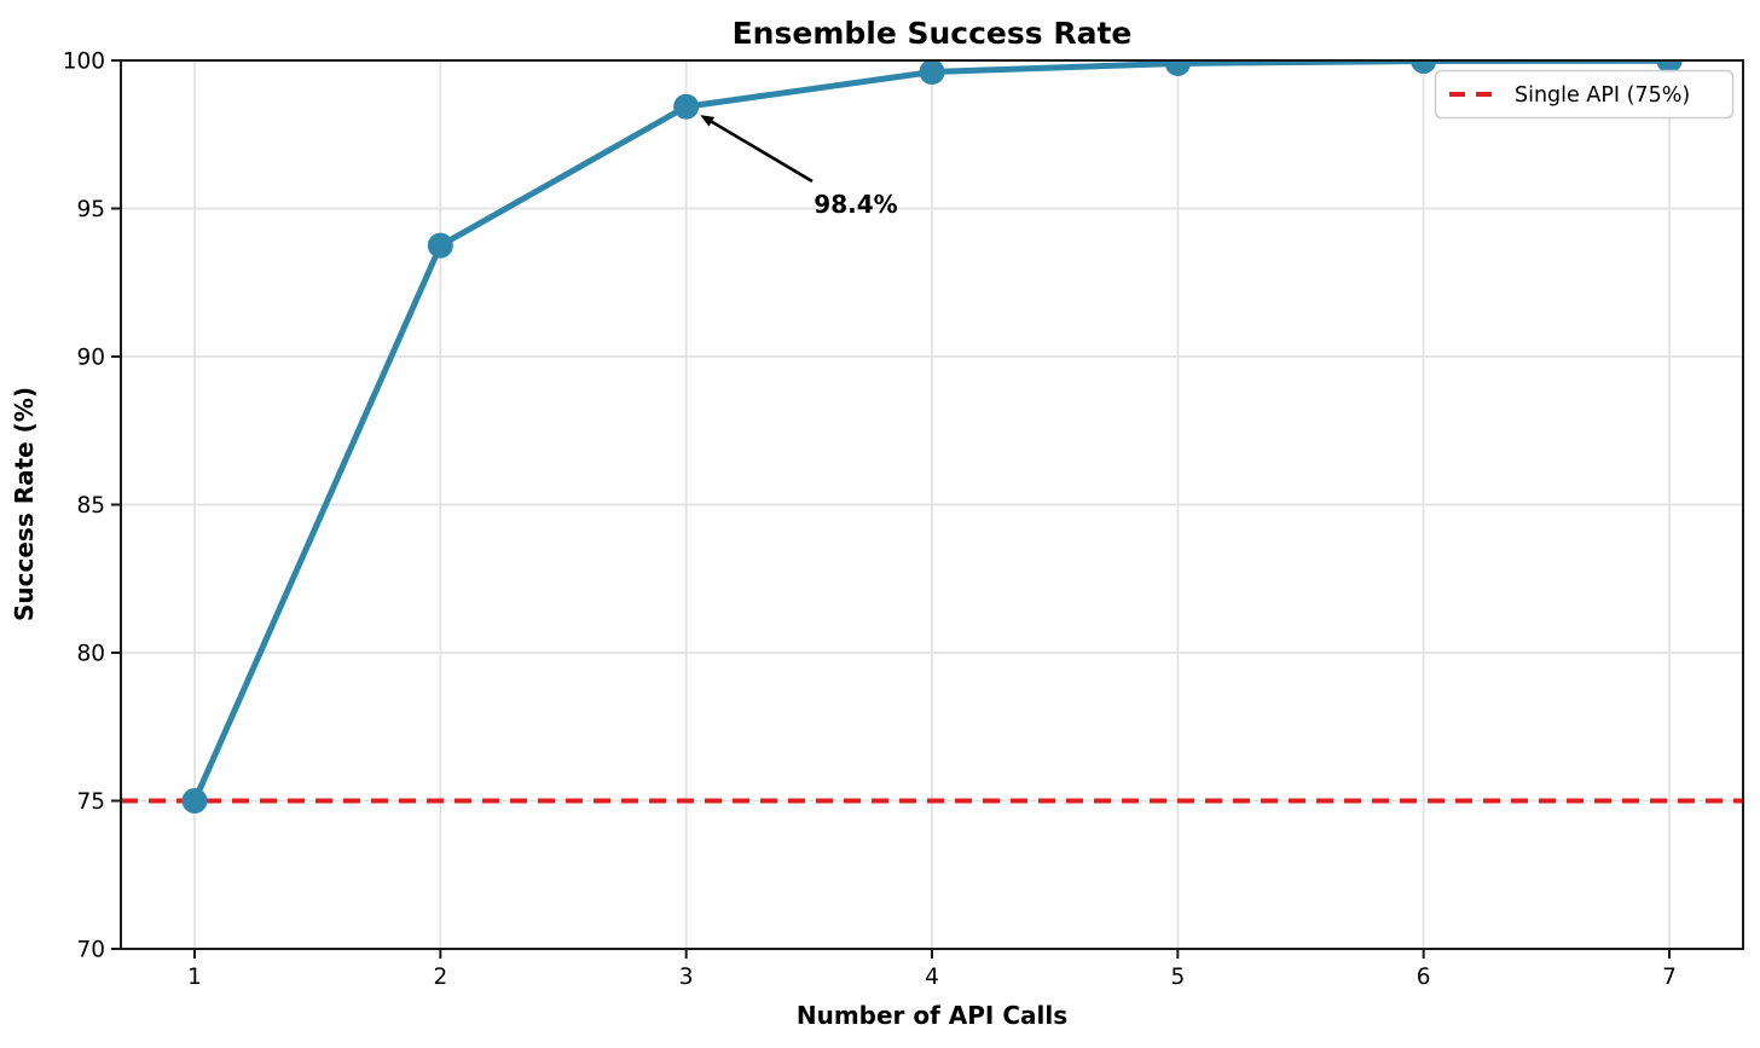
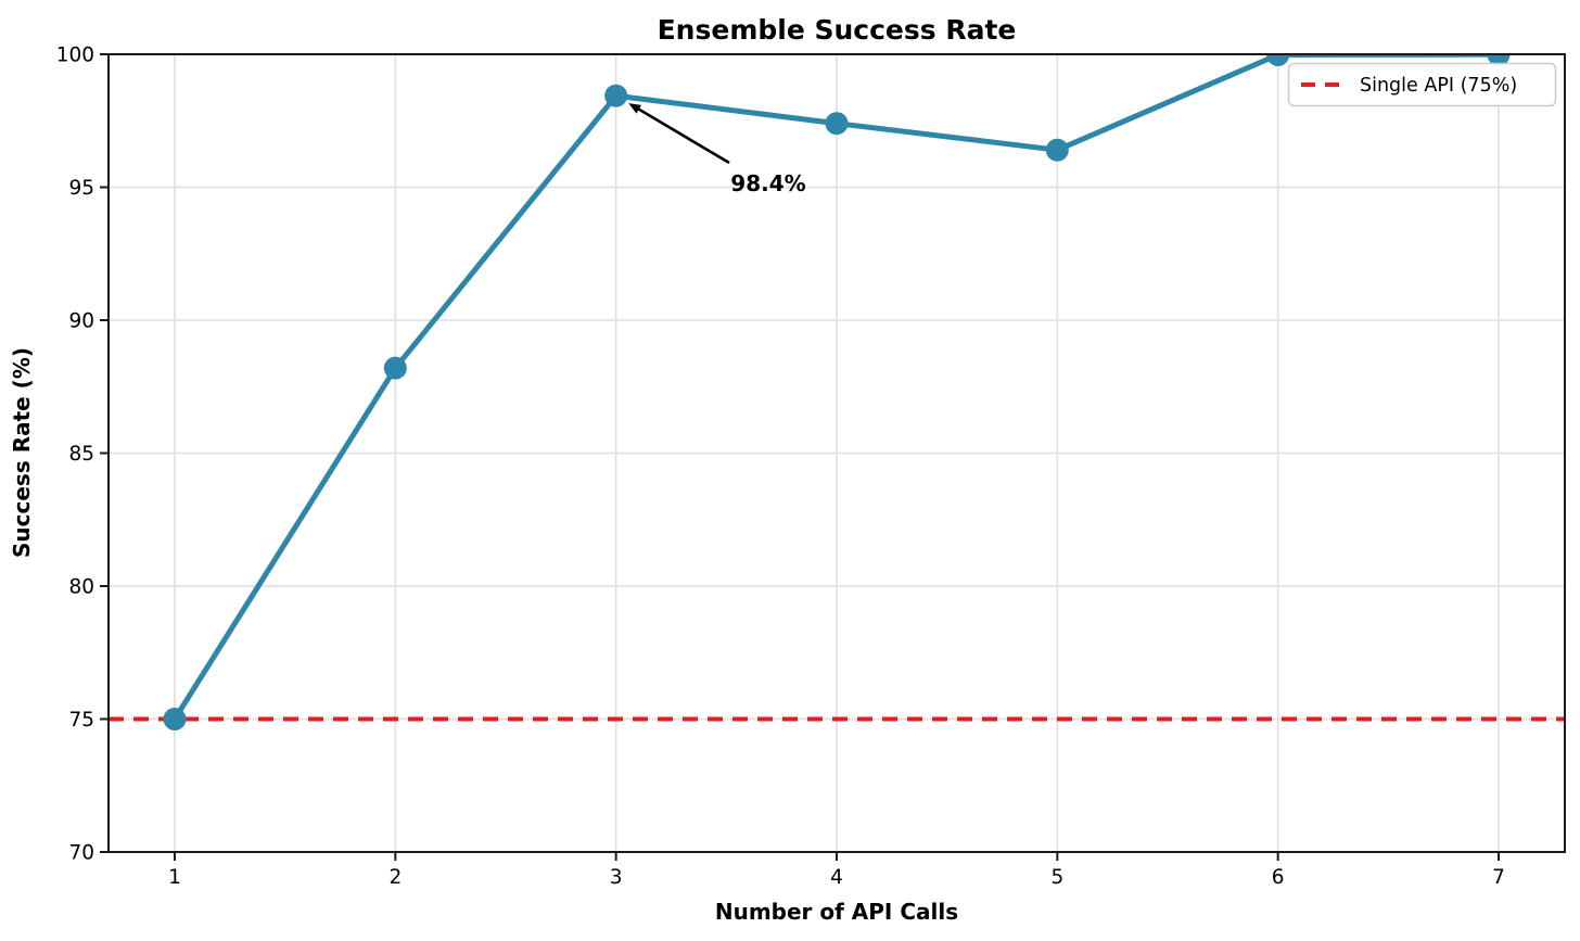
2: 93.8 -> 88.2
4: 99.6 -> 97.4
5: 99.9 -> 96.4
